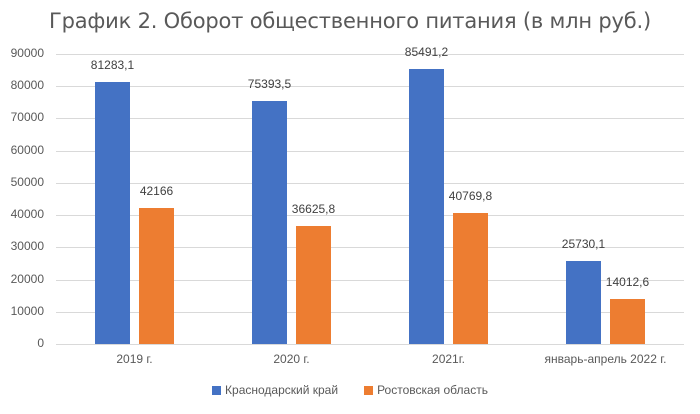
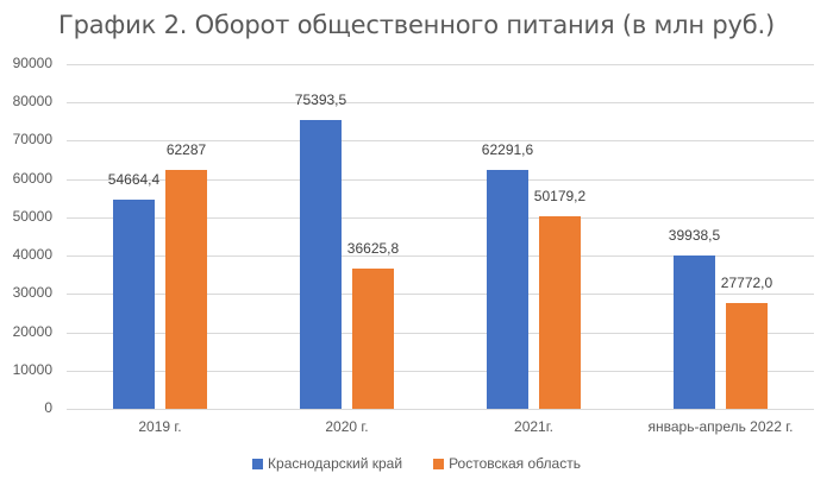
Краснодарский край/2019 г.: 81283,1 -> 54664,4
Ростовская область/2019 г.: 42166 -> 62287
Краснодарский край/2021г.: 85491,2 -> 62291,6
Ростовская область/2021г.: 40769,8 -> 50179,2
Краснодарский край/январь-апрель 2022 г.: 25730,1 -> 39938,5
Ростовская область/январь-апрель 2022 г.: 14012,6 -> 27772,0
